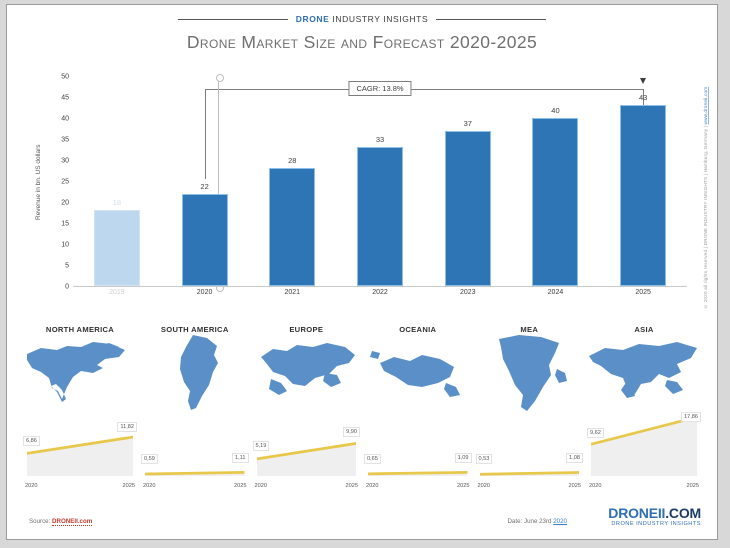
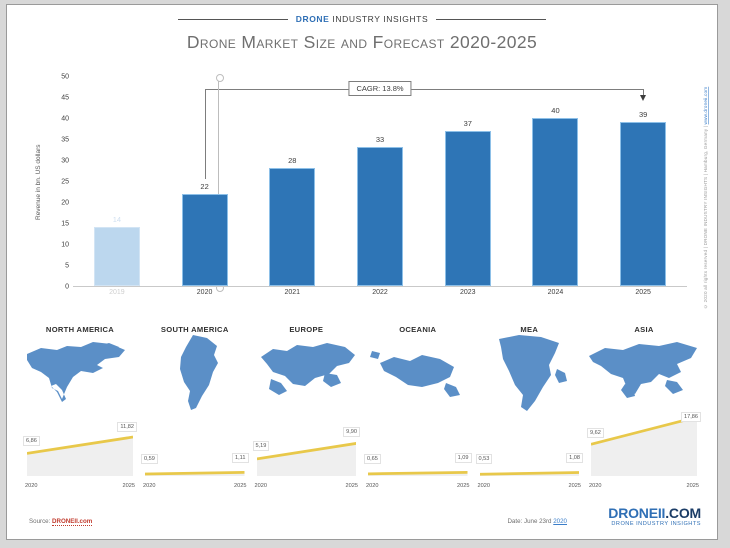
2019: 18 -> 14
2025: 43 -> 39
